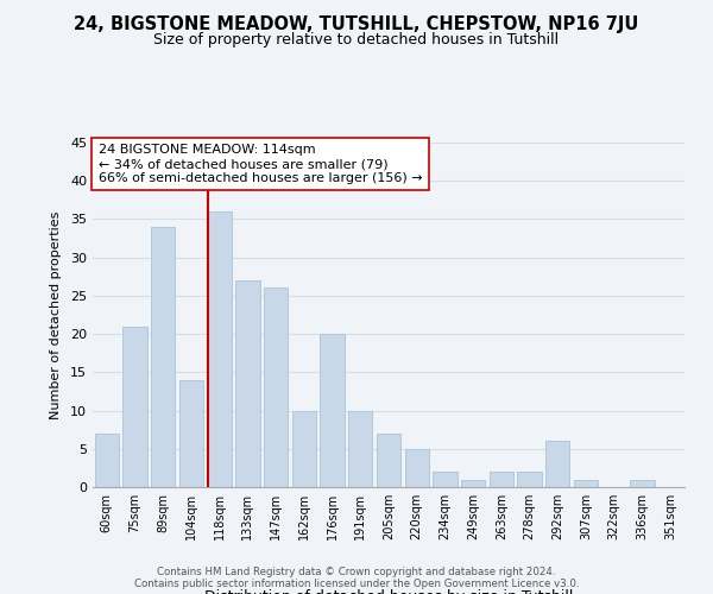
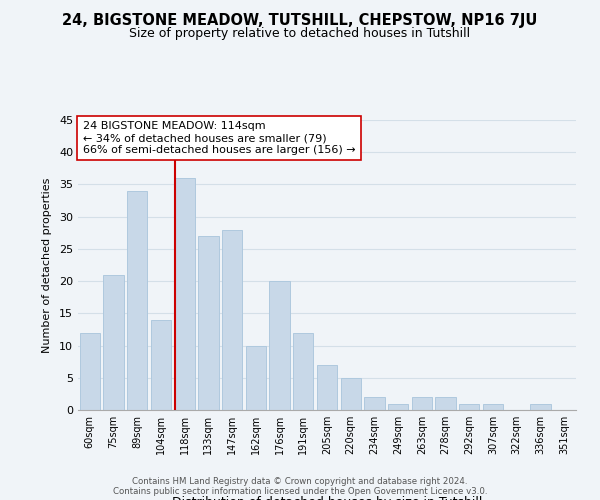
60sqm: 7 -> 12
147sqm: 26 -> 28
191sqm: 10 -> 12
292sqm: 6 -> 1
